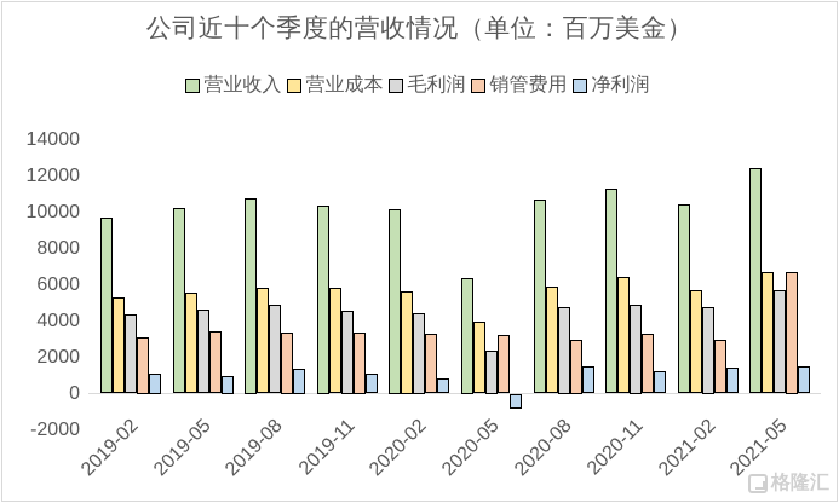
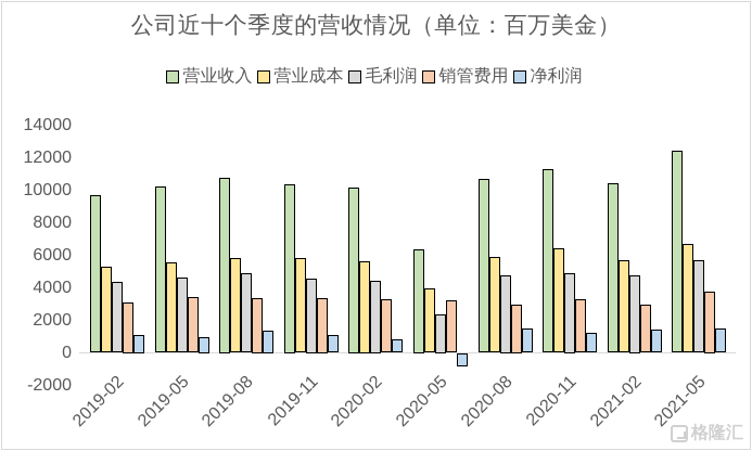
销管费用/2021-05: 6700 -> 3800
